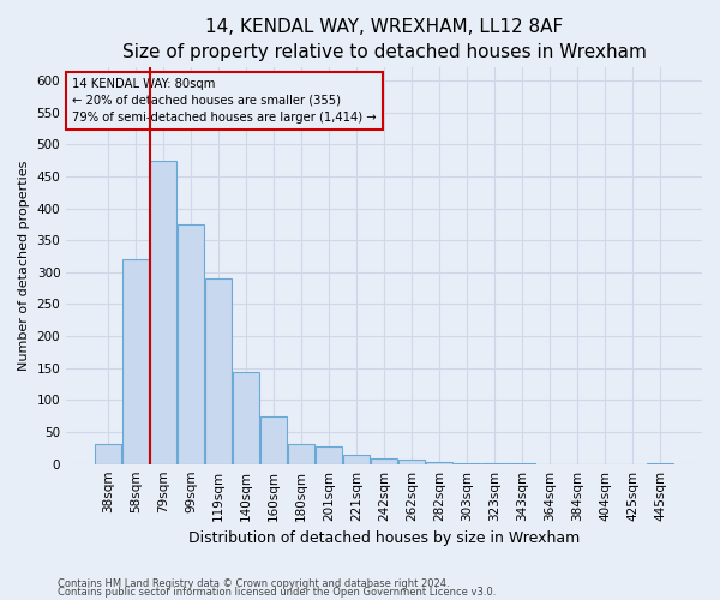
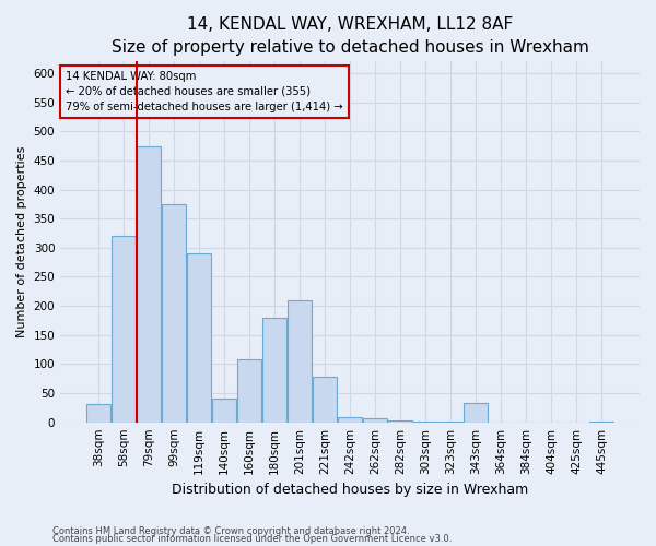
140sqm: 143 -> 40
160sqm: 75 -> 108
180sqm: 31 -> 180
201sqm: 28 -> 210
221sqm: 15 -> 78
343sqm: 1 -> 34
